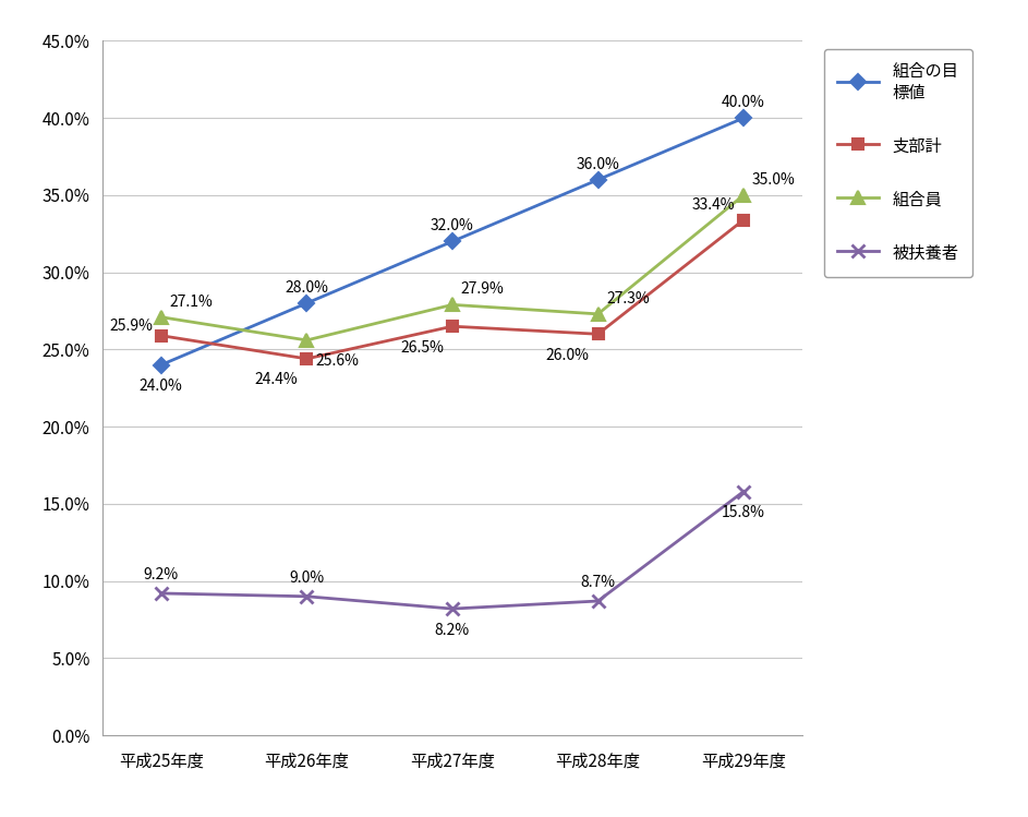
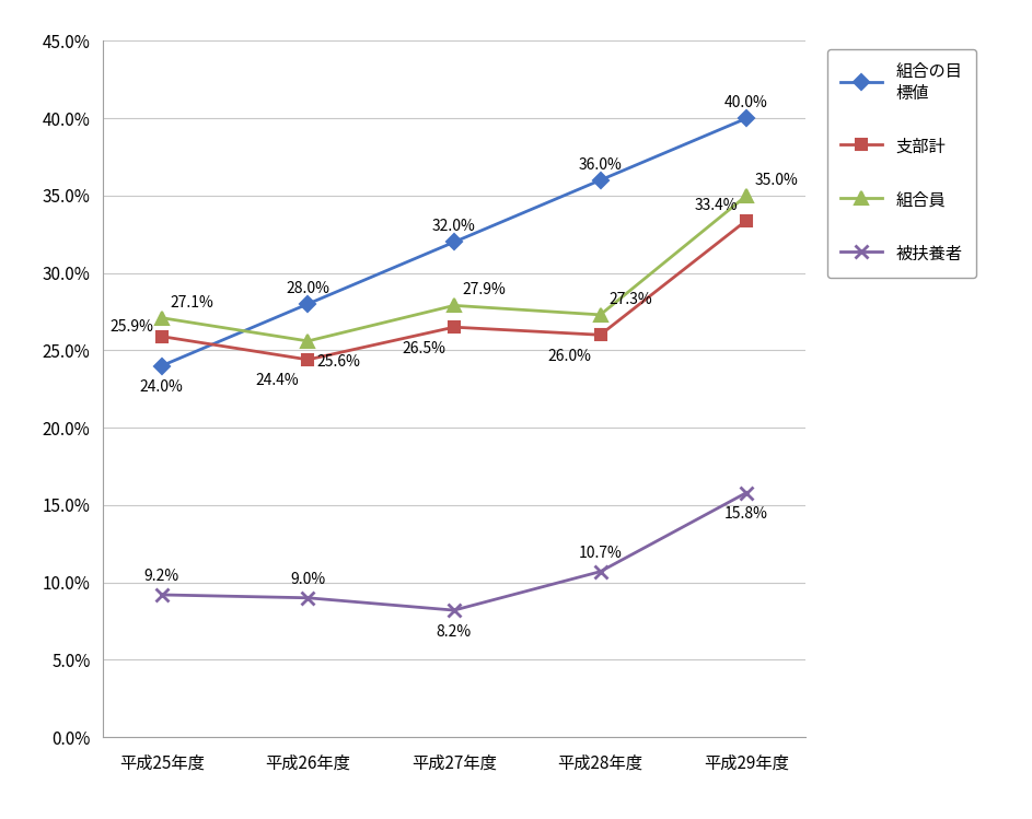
被扶養者/平成28年度: 8.7% -> 10.7%
